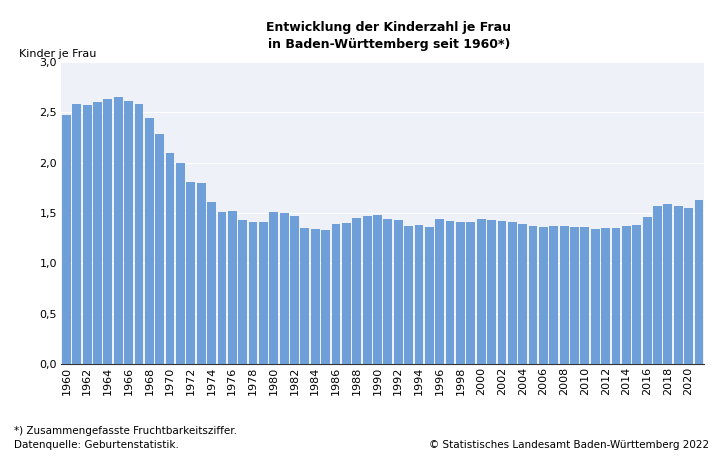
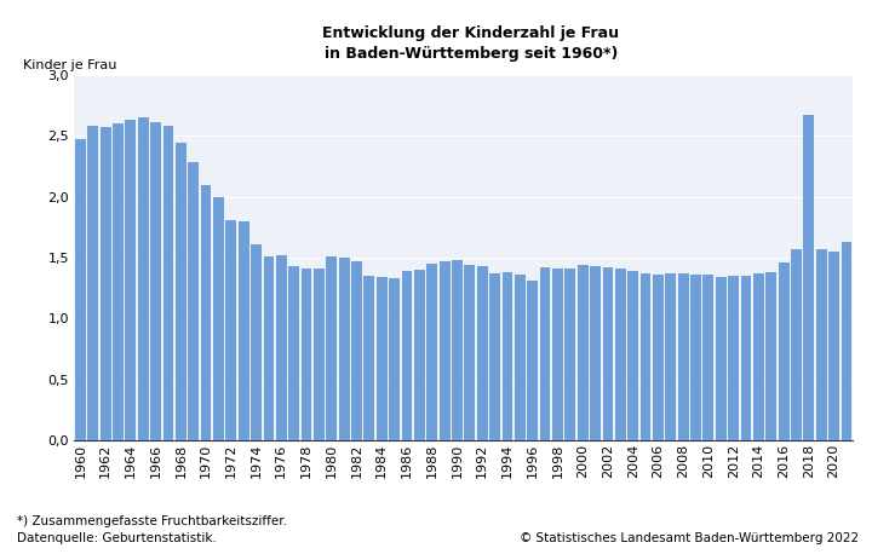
1996: 1,44 -> 1,31
2018: 1,59 -> 2,67
